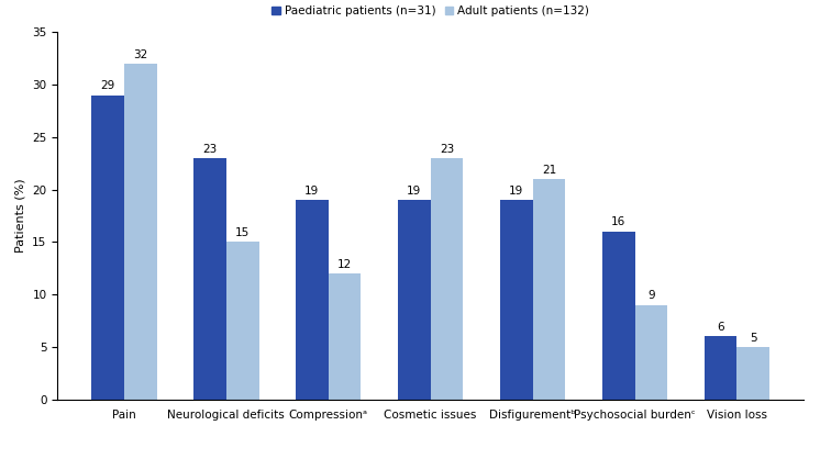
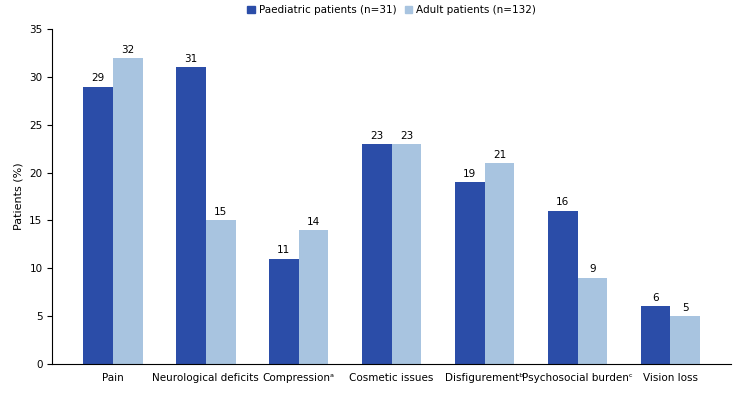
Paediatric patients (n=31)/Neurological deficits: 23 -> 31
Paediatric patients (n=31)/Compressionᵃ: 19 -> 11
Adult patients (n=132)/Compressionᵃ: 12 -> 14
Paediatric patients (n=31)/Cosmetic issues: 19 -> 23
